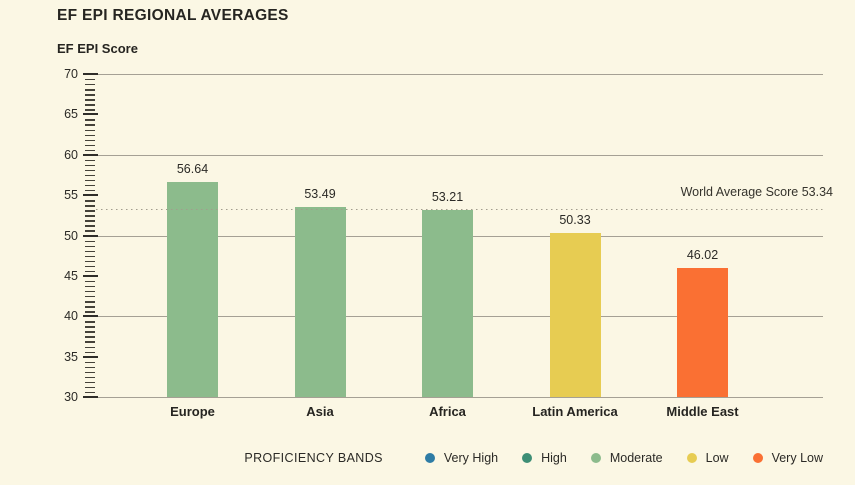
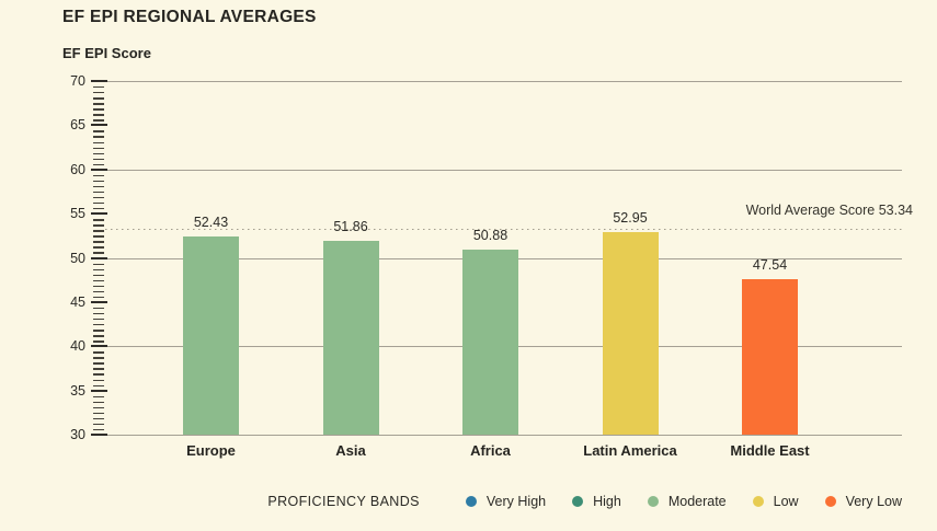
Europe: 56.64 -> 52.43
Asia: 53.49 -> 51.86
Africa: 53.21 -> 50.88
Latin America: 50.33 -> 52.95
Middle East: 46.02 -> 47.54
